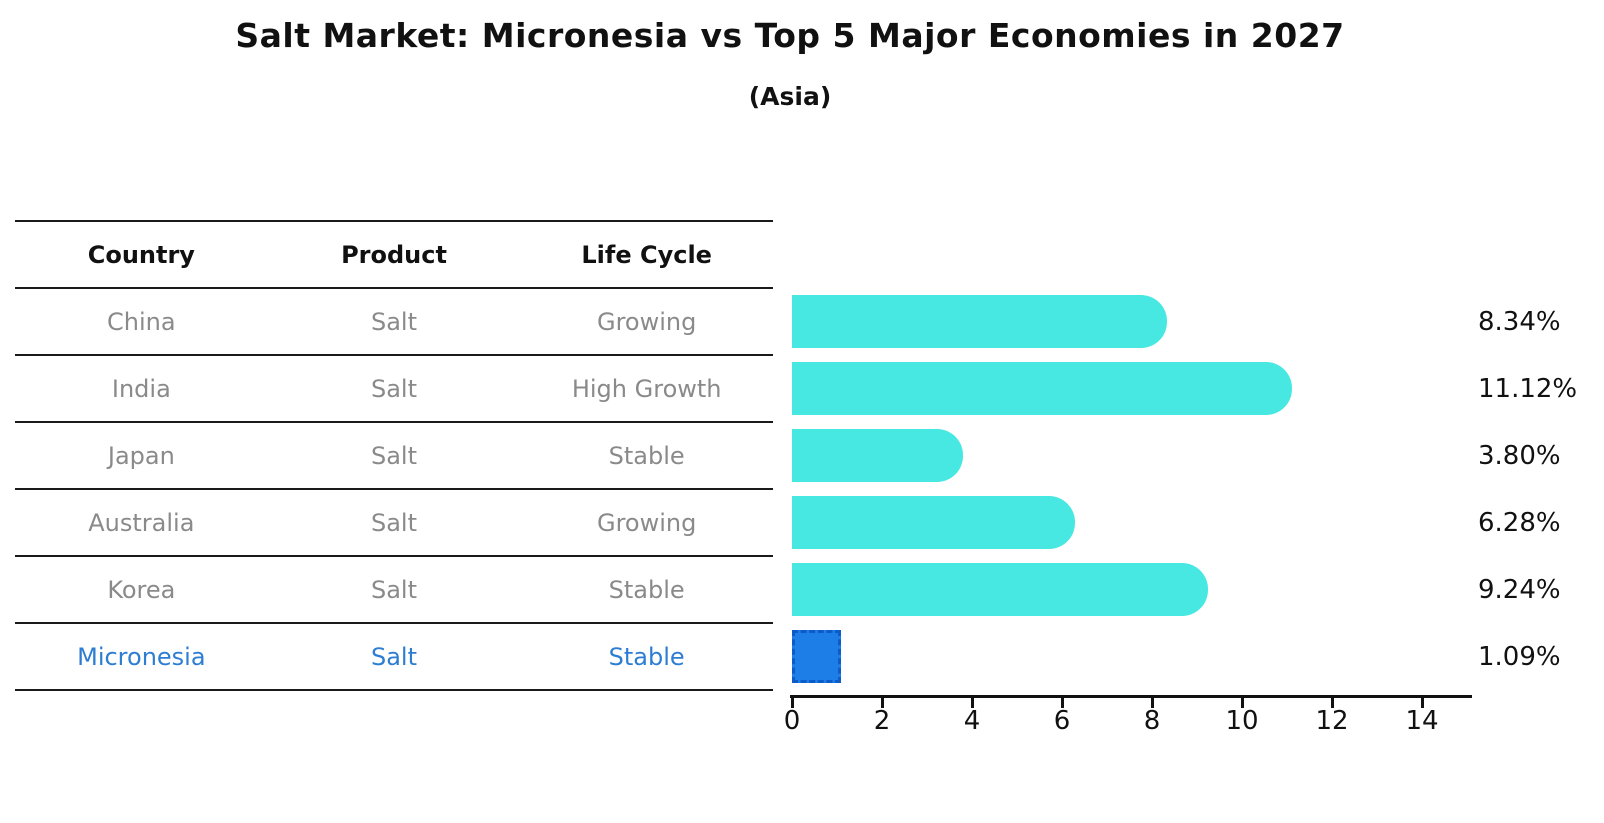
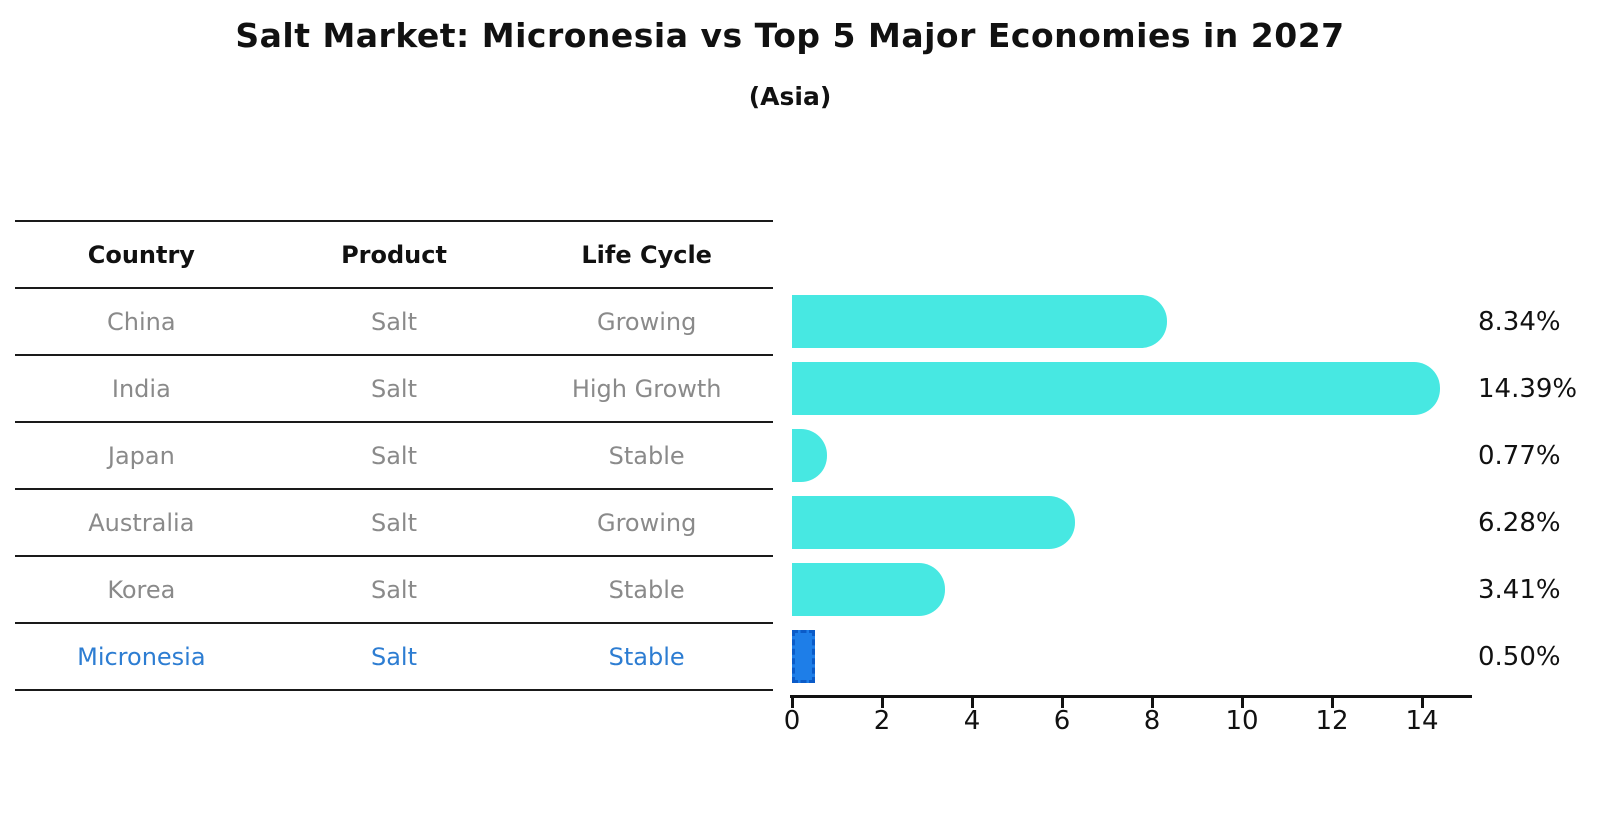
India: 11.12% -> 14.39%
Japan: 3.80% -> 0.77%
Korea: 9.24% -> 3.41%
Micronesia: 1.09% -> 0.50%
